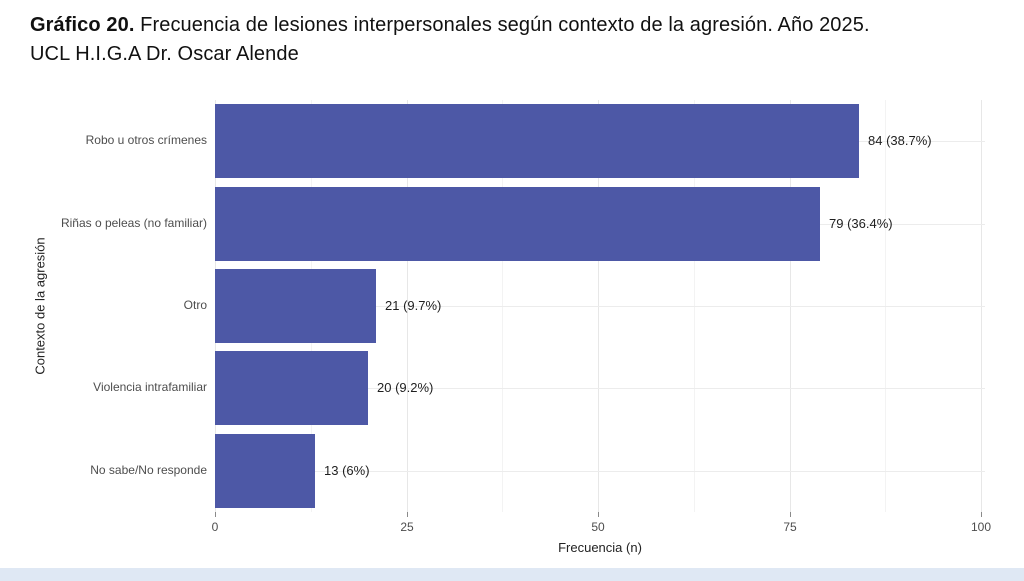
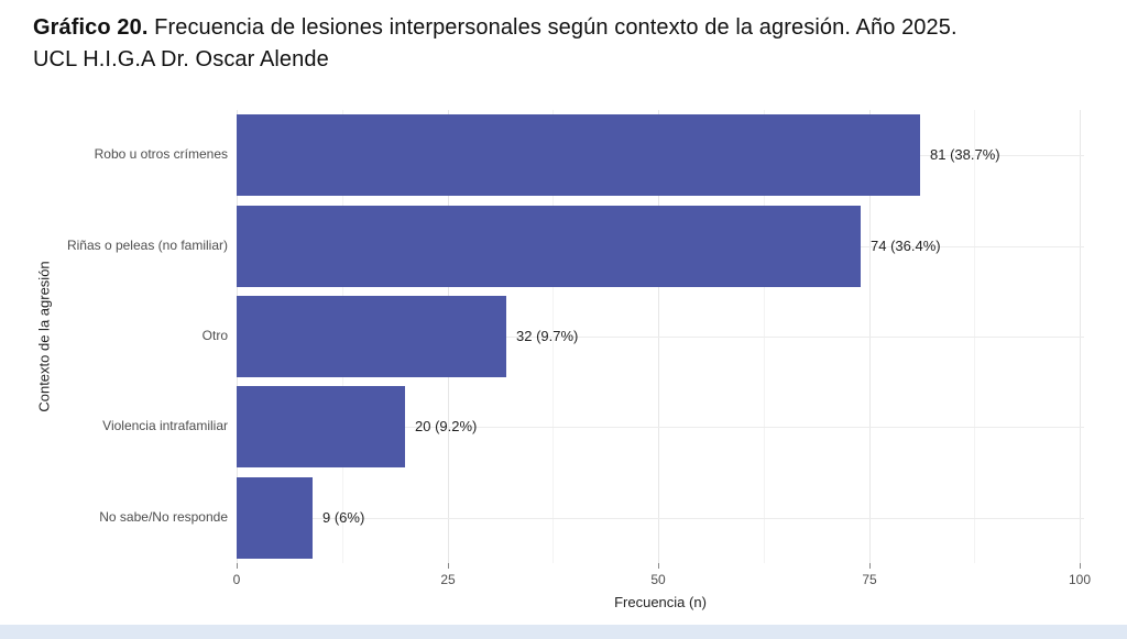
Robo u otros crímenes: 84 -> 81
Riñas o peleas (no familiar): 79 -> 74
Otro: 21 -> 32
No sabe/No responde: 13 -> 9
